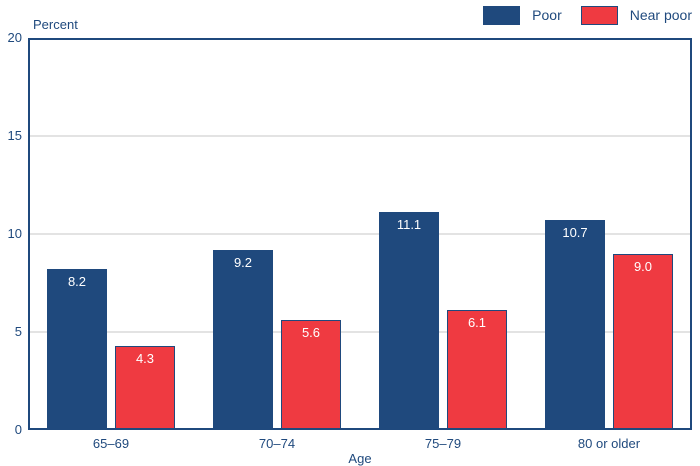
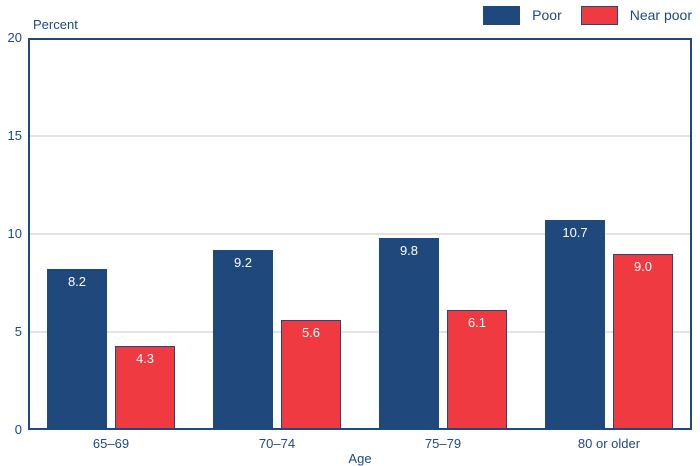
Poor/75–79: 11.1 -> 9.8
